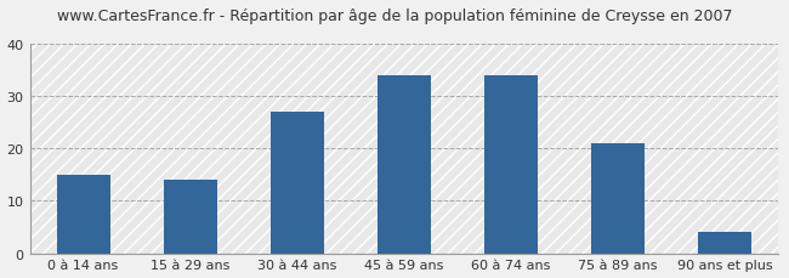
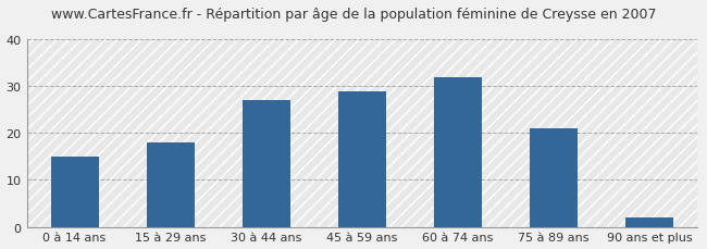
15 à 29 ans: 14 -> 18
45 à 59 ans: 34 -> 29
60 à 74 ans: 34 -> 32
90 ans et plus: 4 -> 2
